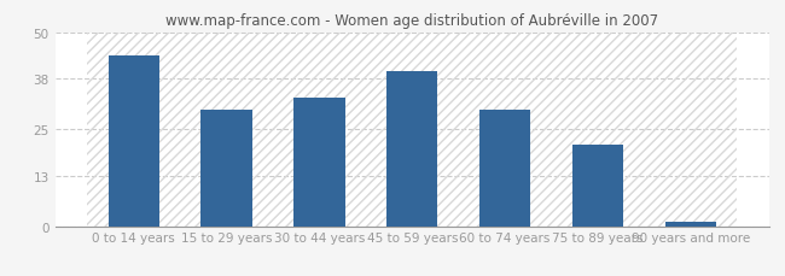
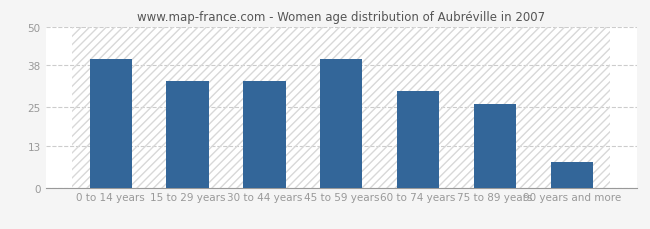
0 to 14 years: 44 -> 40
15 to 29 years: 30 -> 33
75 to 89 years: 21 -> 26
90 years and more: 1 -> 8
